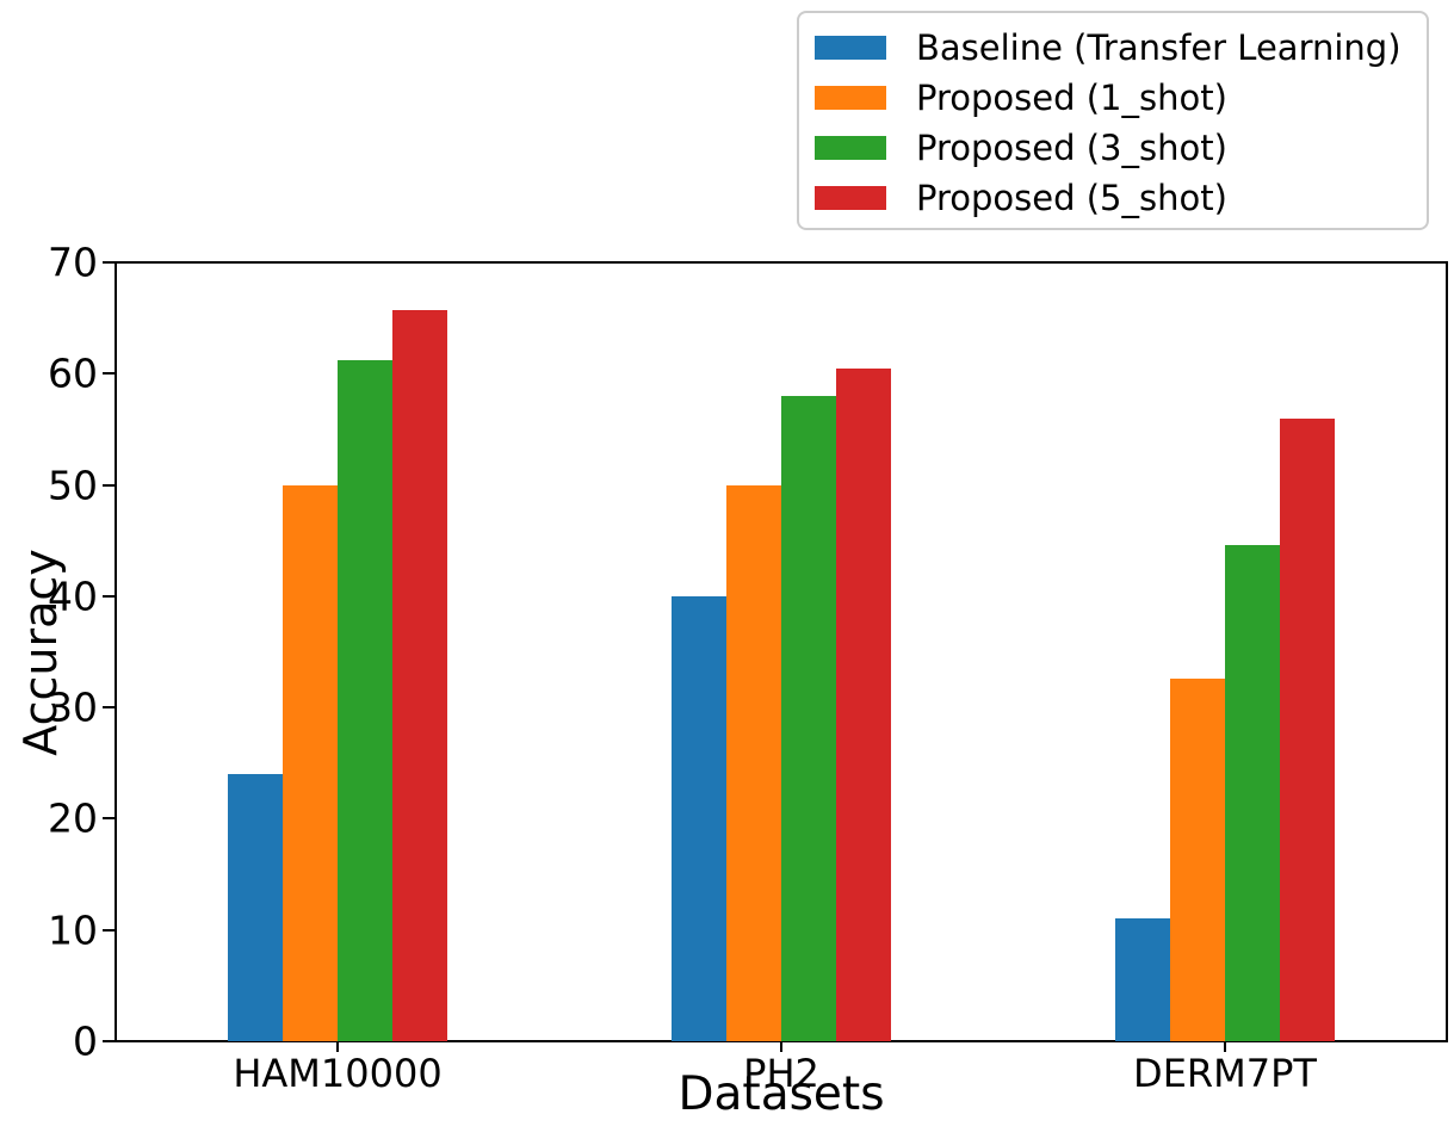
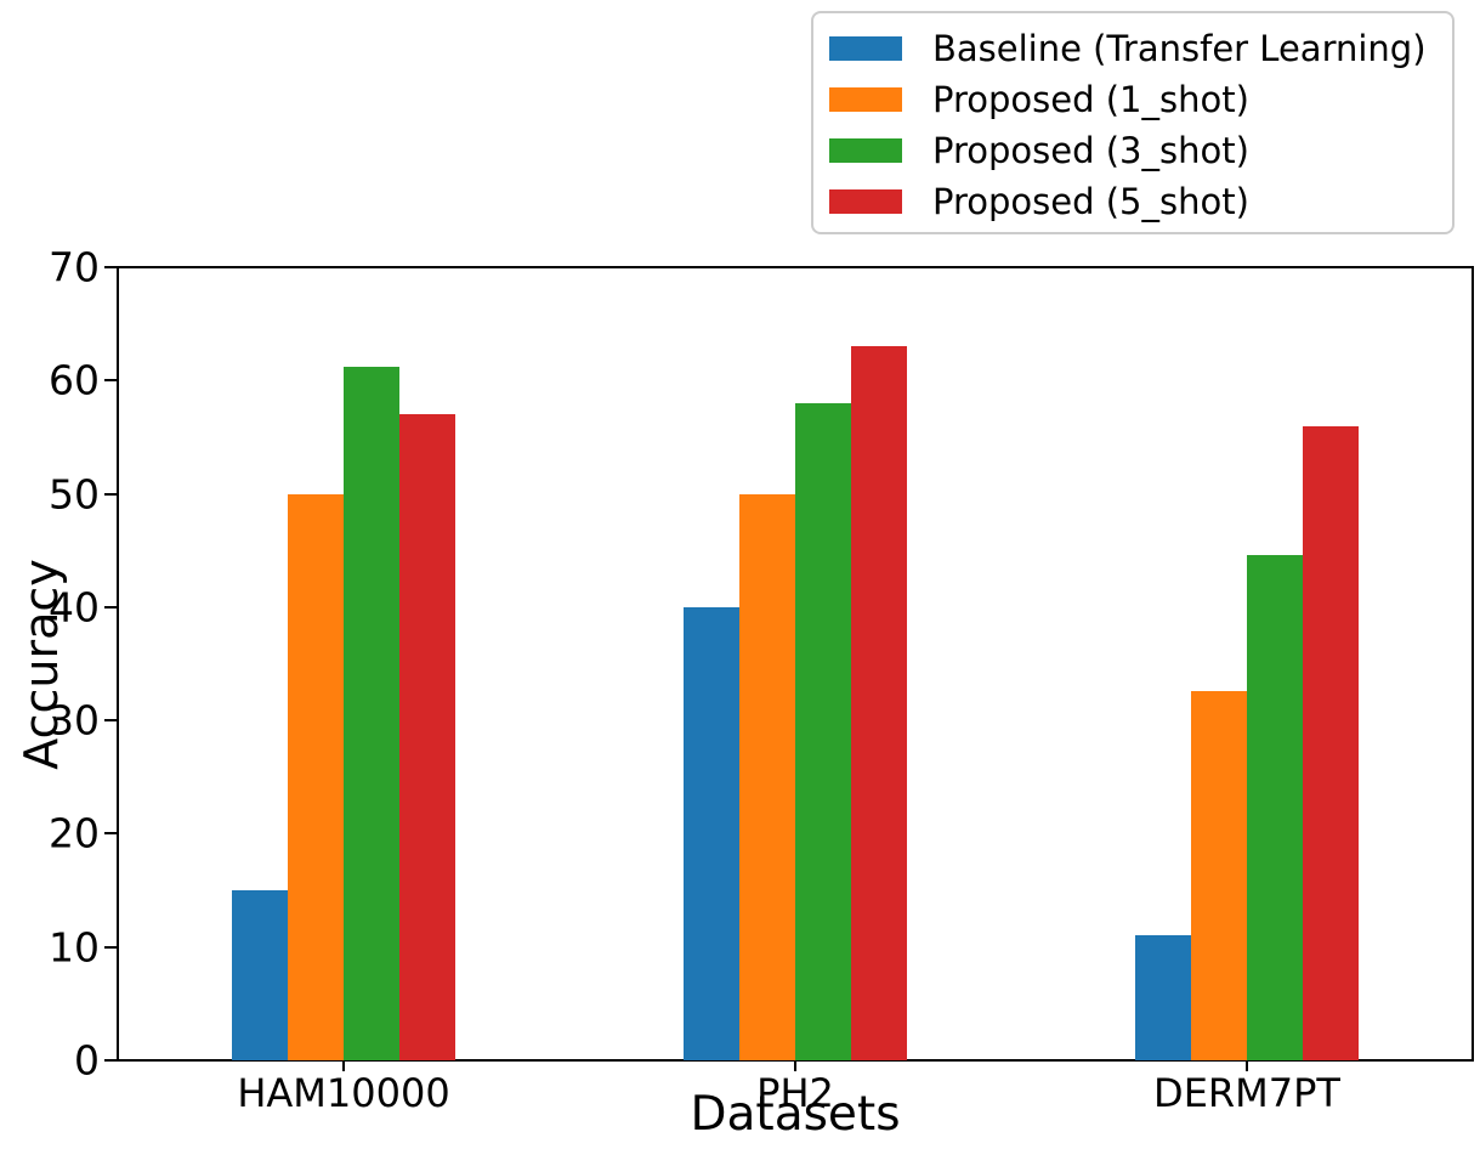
Baseline (Transfer Learning)/HAM10000: 24 -> 15
Proposed (5_shot)/HAM10000: 66 -> 57
Proposed (5_shot)/PH2: 60 -> 63
